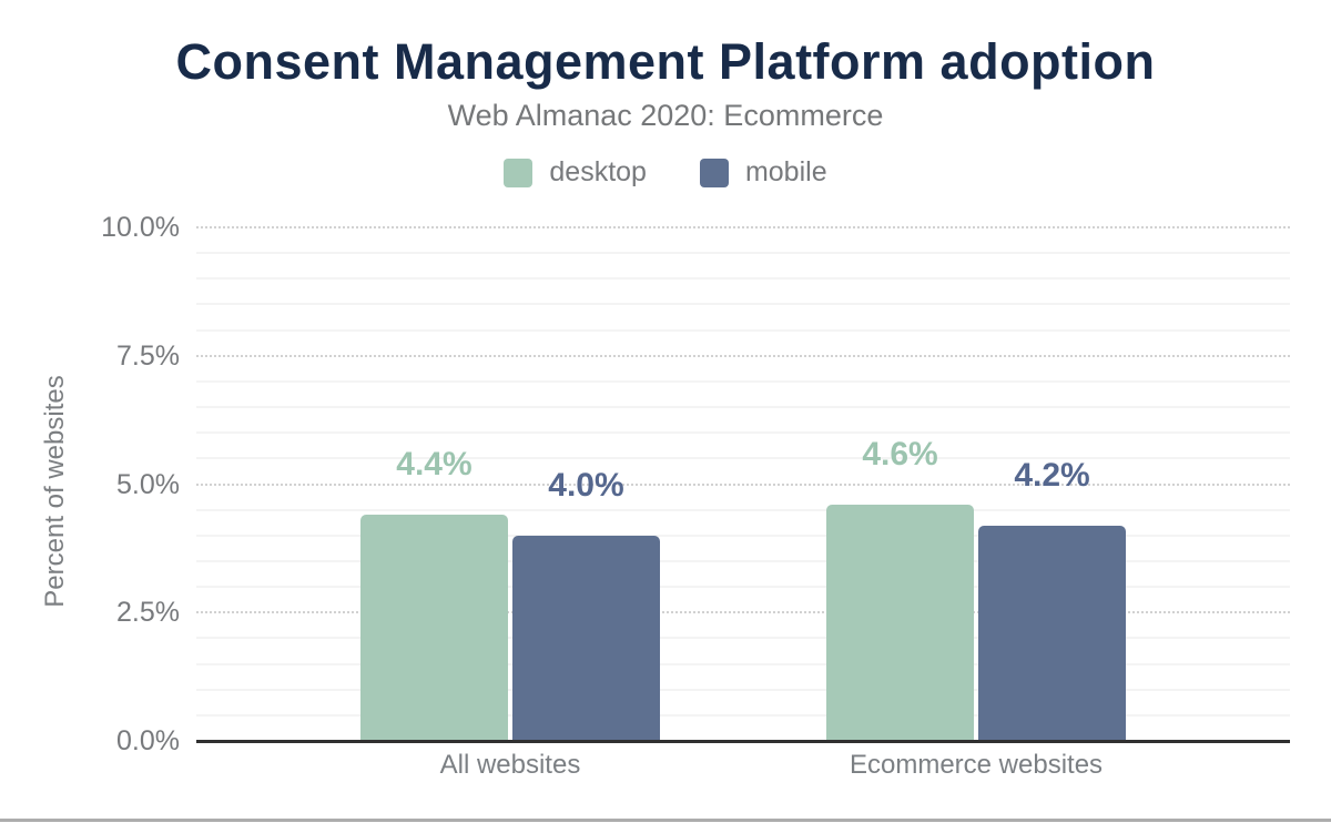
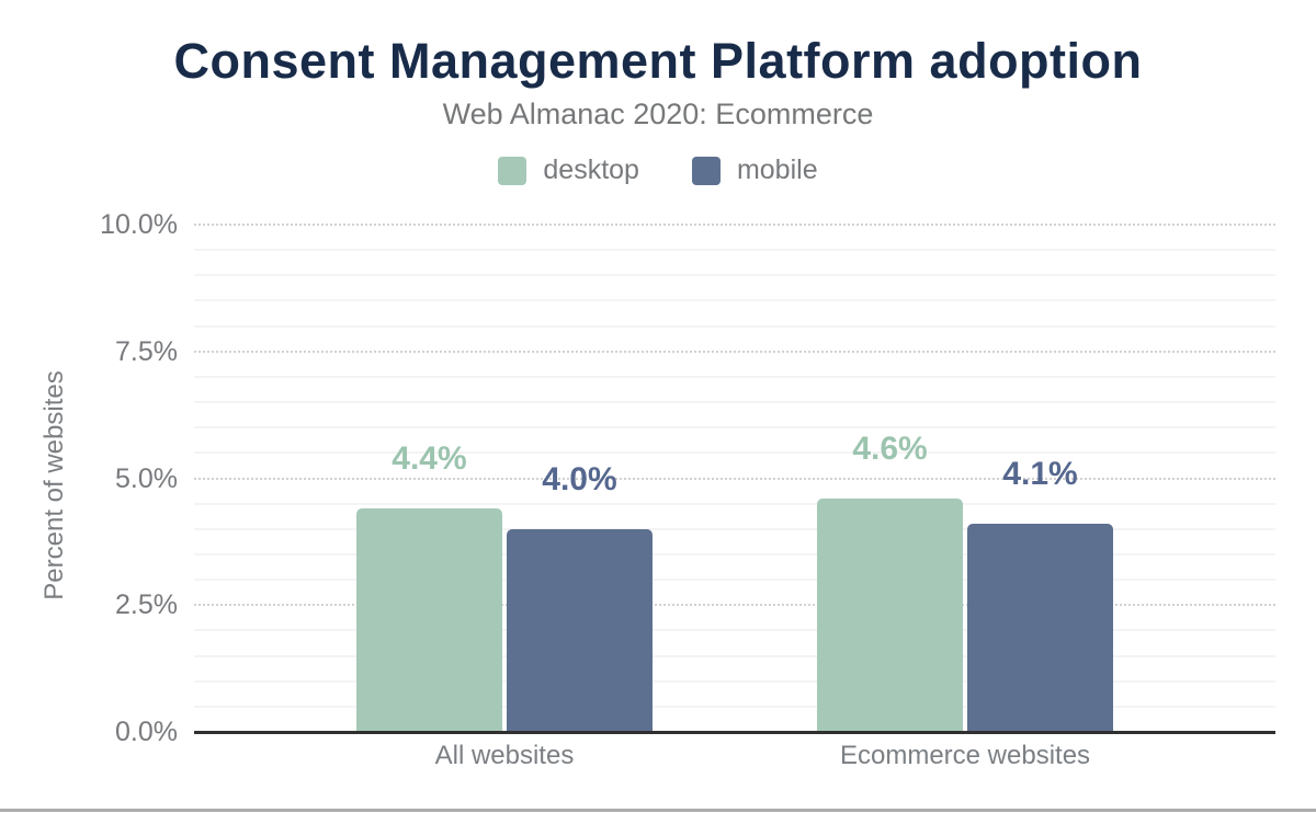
mobile/Ecommerce websites: 4.2% -> 4.1%
